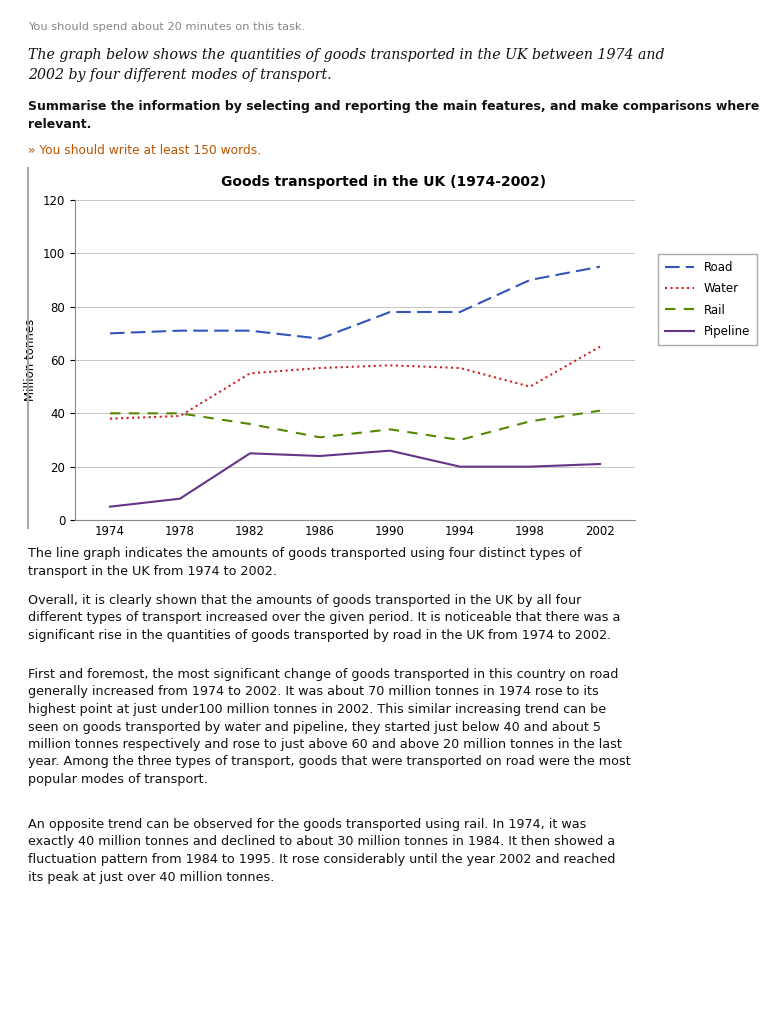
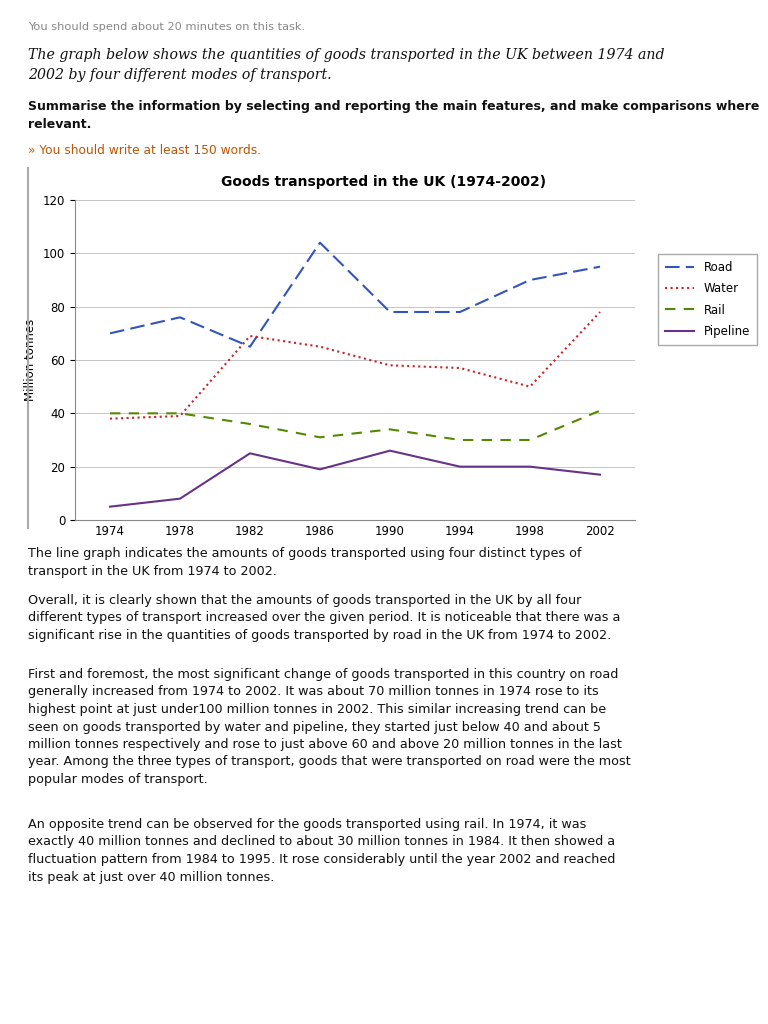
Road/1978: 71 -> 76
Road/1982: 71 -> 65
Water/1982: 55 -> 69
Road/1986: 68 -> 104
Water/1986: 57 -> 65
Pipeline/1986: 24 -> 19
Rail/1998: 37 -> 30
Water/2002: 65 -> 78
Pipeline/2002: 21 -> 17
